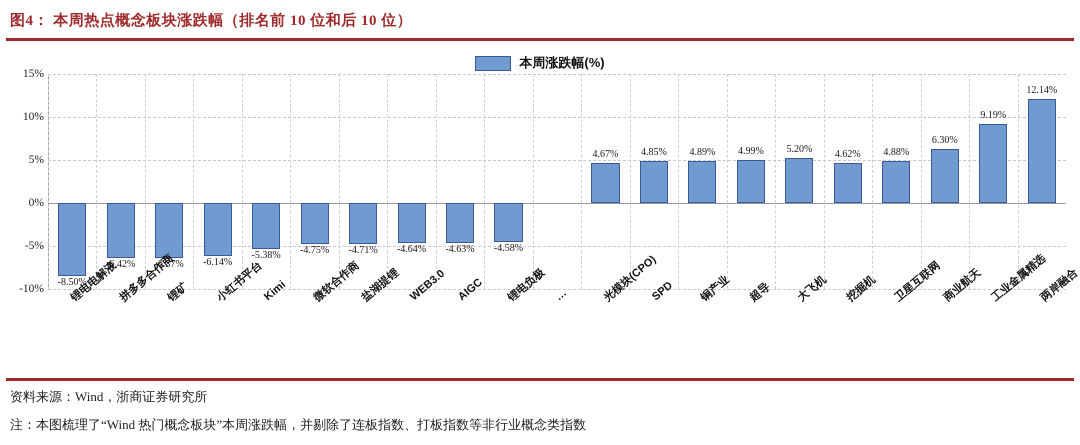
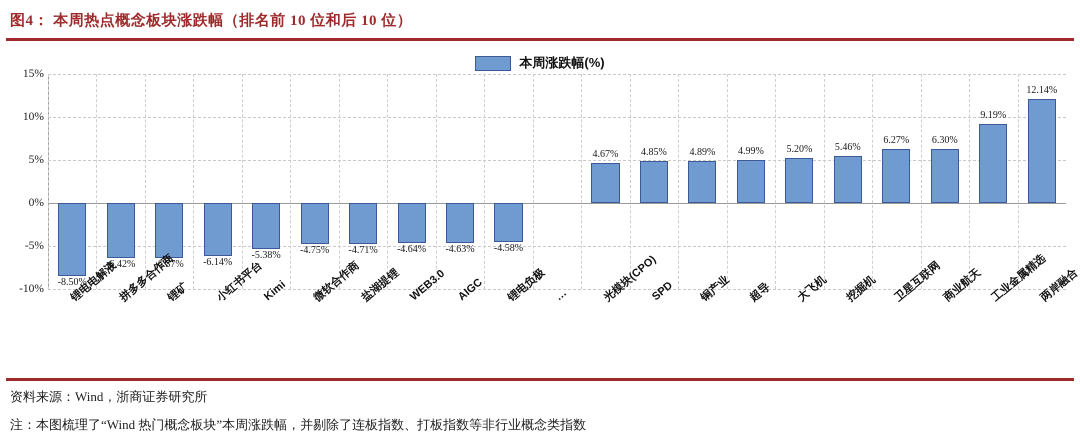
挖掘机: 4.62% -> 5.46%
卫星互联网: 4.88% -> 6.27%
